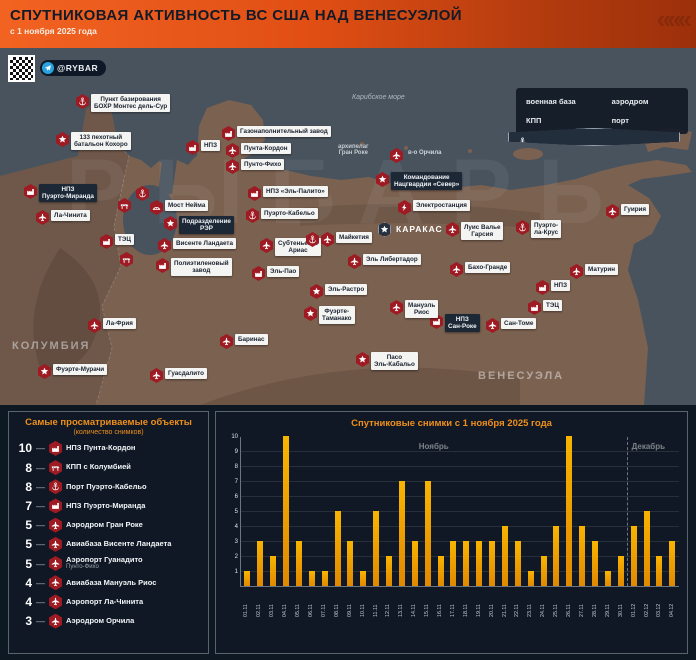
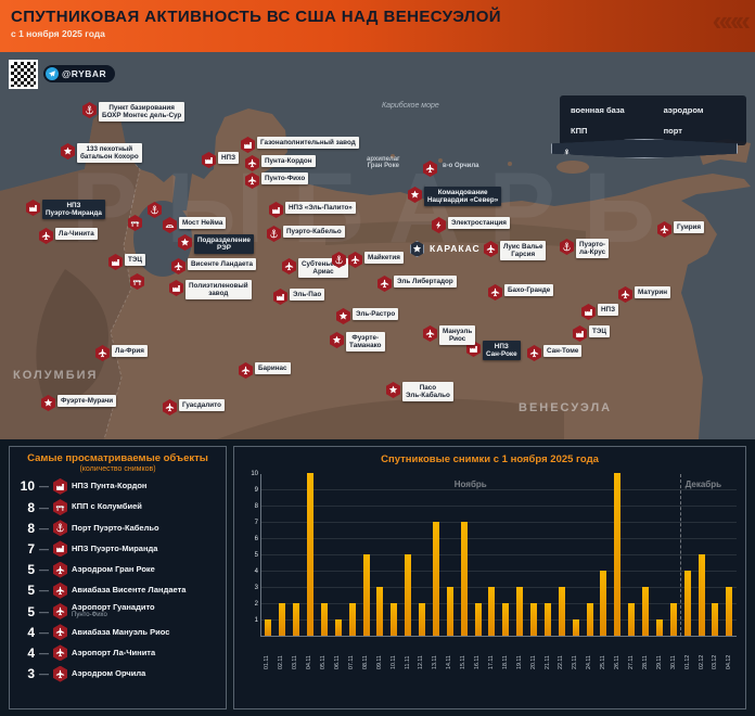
02.11: 3 -> 2
05.11: 3 -> 2
07.11: 1 -> 2
10.11: 1 -> 2
18.11: 3 -> 2
20.11: 3 -> 2
21.11: 4 -> 2
27.11: 4 -> 2
